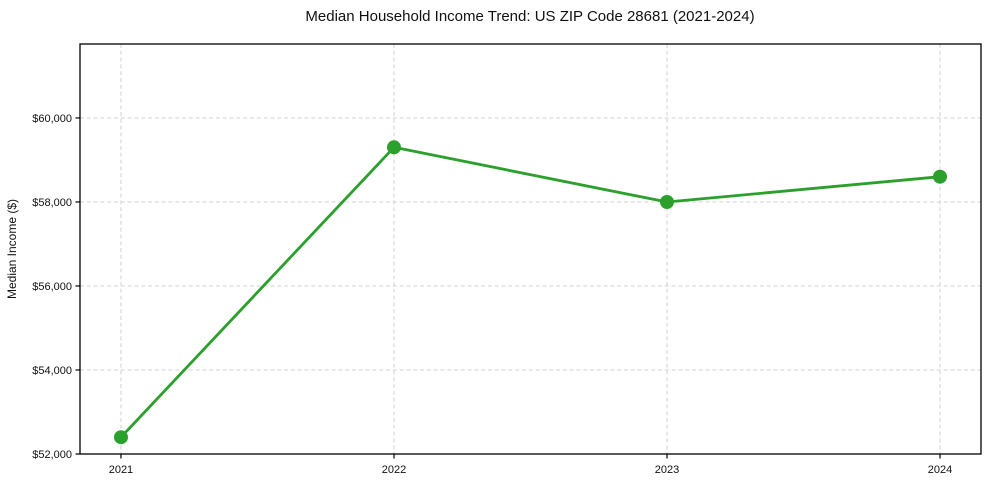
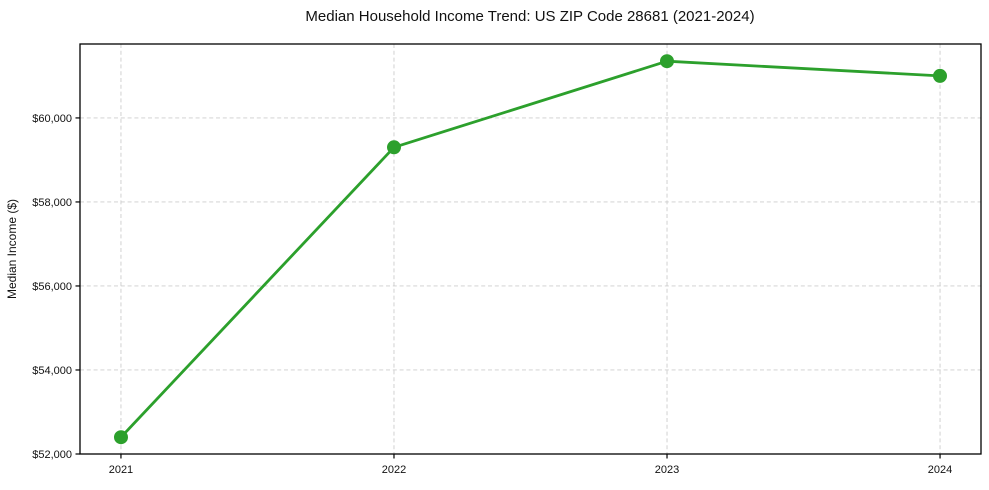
2023: $58000 -> $61400
2024: $58600 -> $61000
